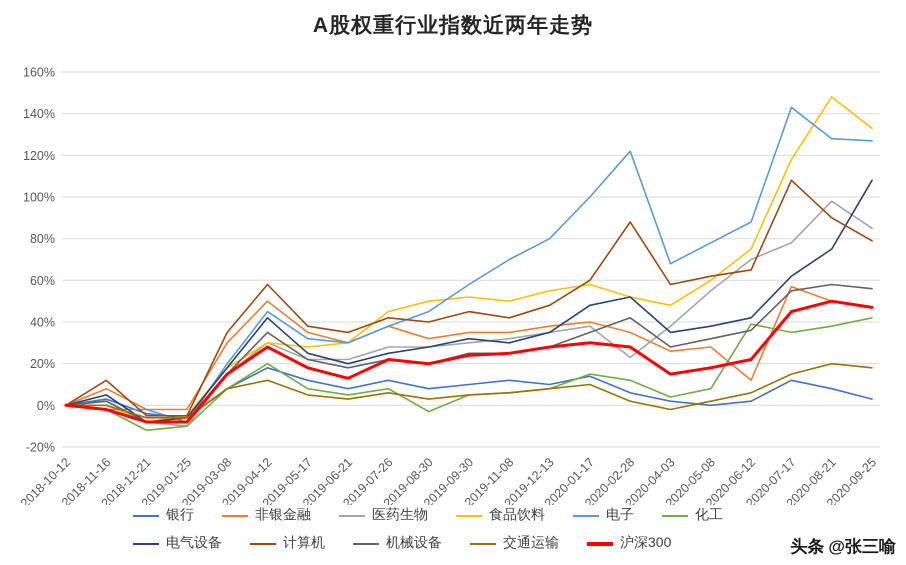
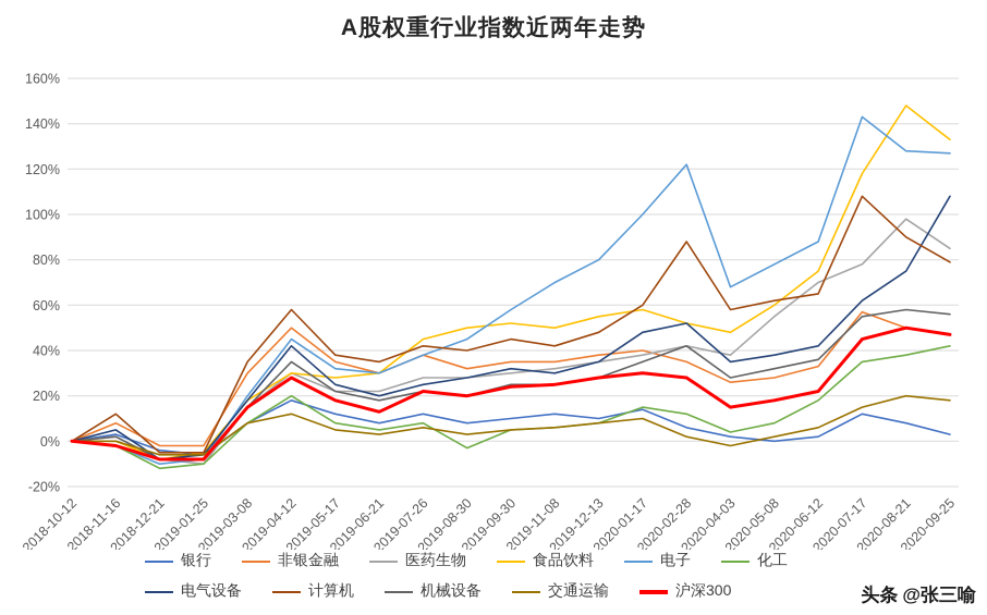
电子/2018-12-21: -2% -> -10%
医药生物/2020-02-28: 23% -> 42%
非银金融/2020-06-12: 12% -> 33%
化工/2020-06-12: 39% -> 18%
